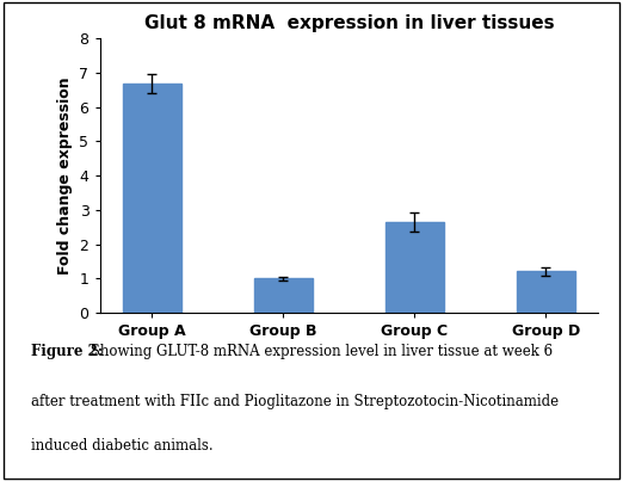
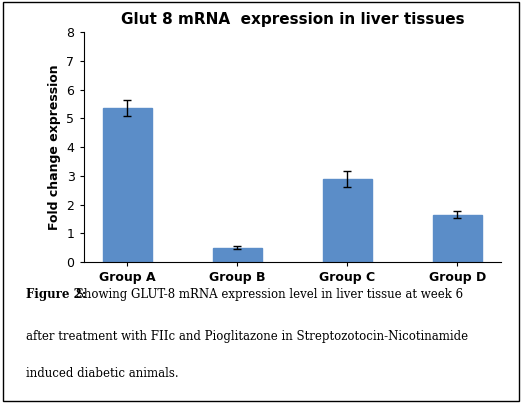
Group A: 6.70 -> 5.35
Group B: 1.00 -> 0.50
Group C: 2.65 -> 2.90
Group D: 1.20 -> 1.65
